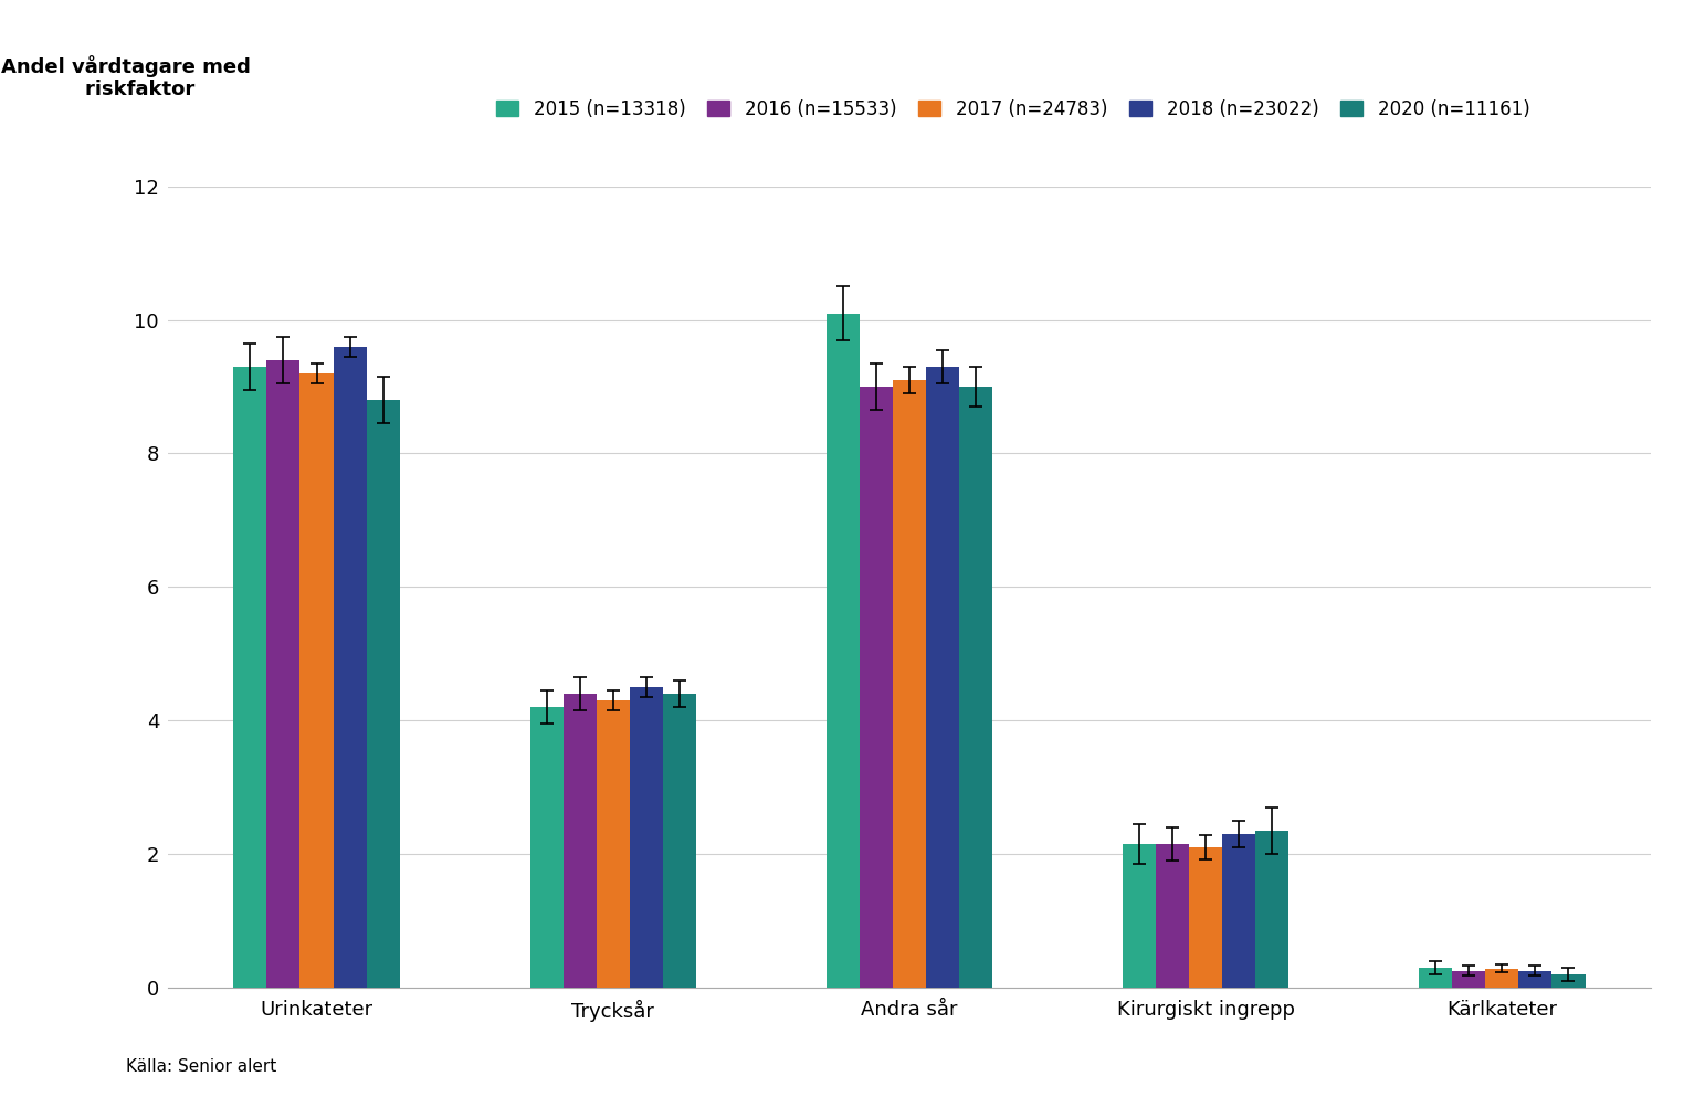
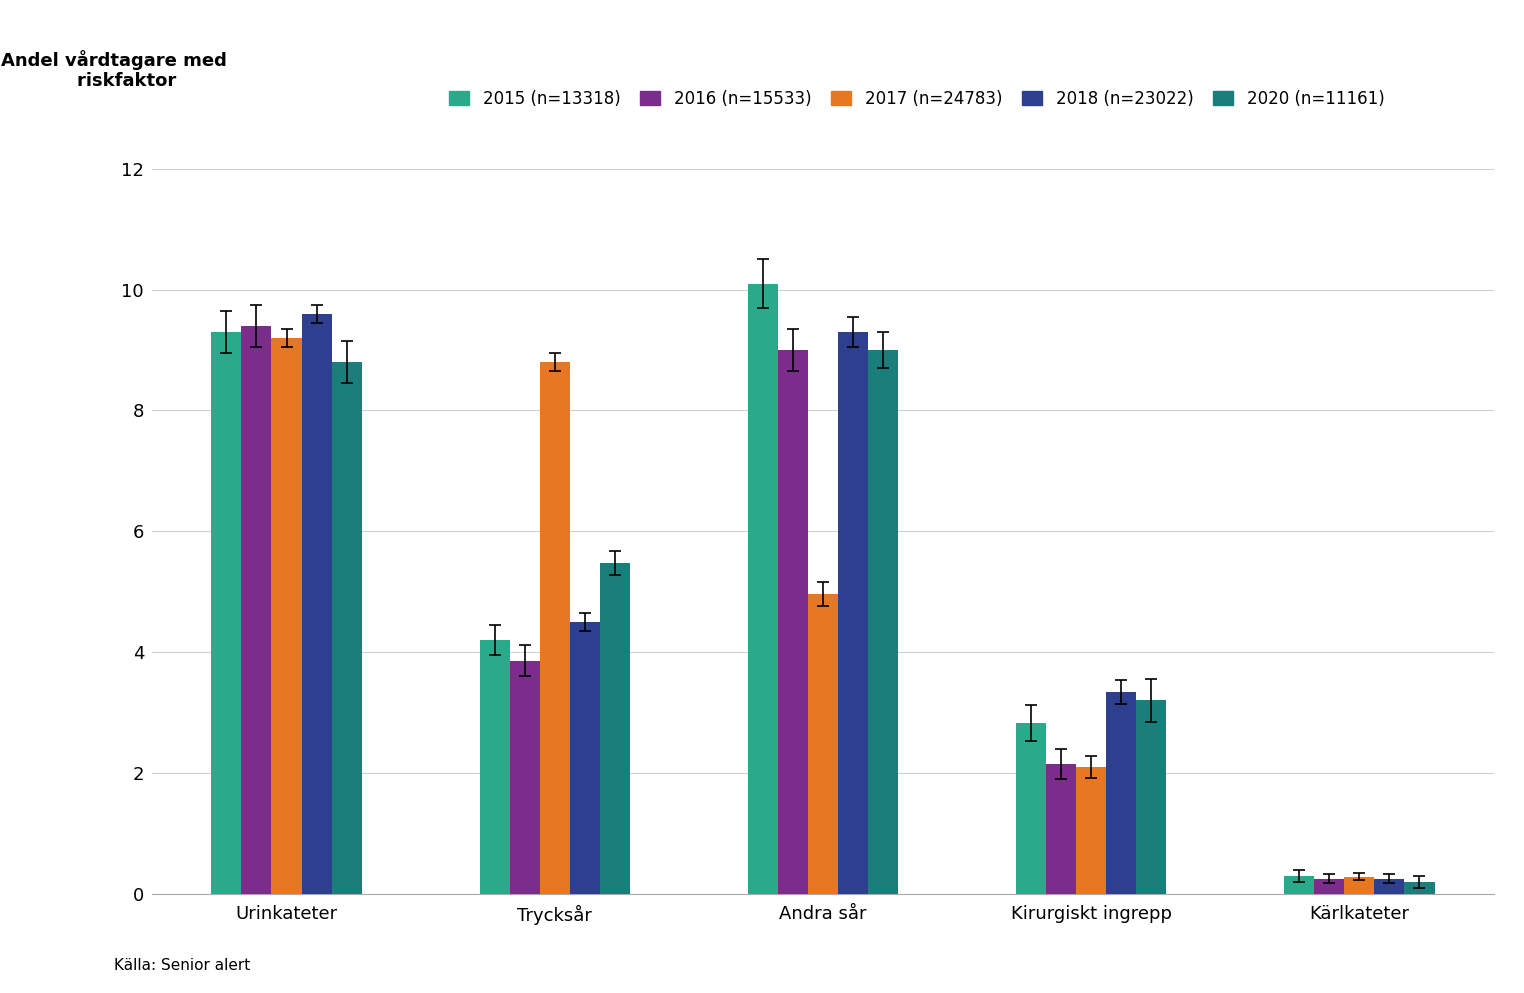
2016 (n=15533)/Trycksår: 4.40 -> 3.86
2017 (n=24783)/Trycksår: 4.30 -> 8.80
2020 (n=11161)/Trycksår: 4.40 -> 5.48
2017 (n=24783)/Andra sår: 9.10 -> 4.96
2015 (n=13318)/Kirurgiskt ingrepp: 2.15 -> 2.82
2018 (n=23022)/Kirurgiskt ingrepp: 2.30 -> 3.34
2020 (n=11161)/Kirurgiskt ingrepp: 2.35 -> 3.20
